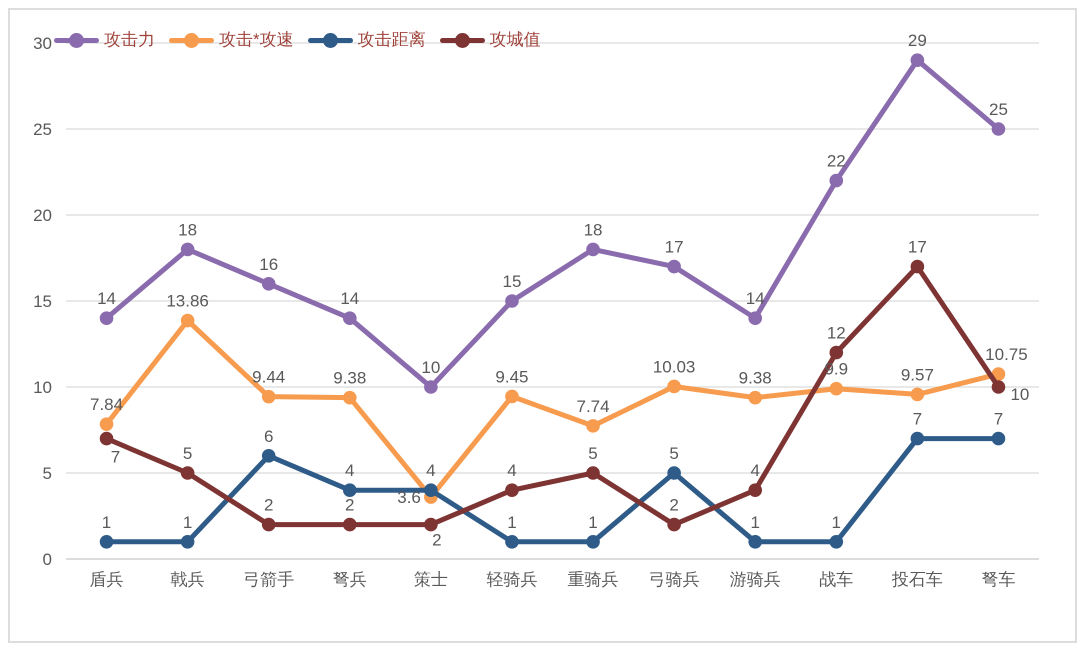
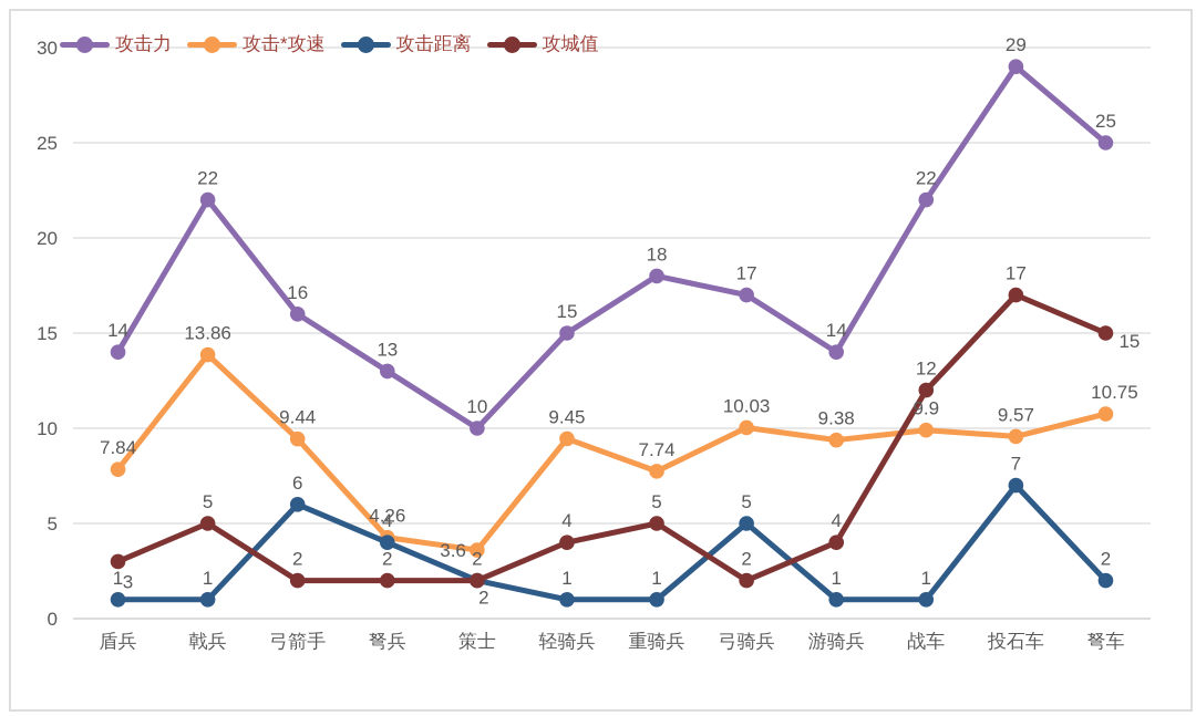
攻城值/盾兵: 7 -> 3
攻击力/戟兵: 18 -> 22
攻击力/弩兵: 14 -> 13
攻击*攻速/弩兵: 9.38 -> 4.26
攻击距离/策士: 4 -> 2
攻击距离/弩车: 7 -> 2
攻城值/弩车: 10 -> 15
